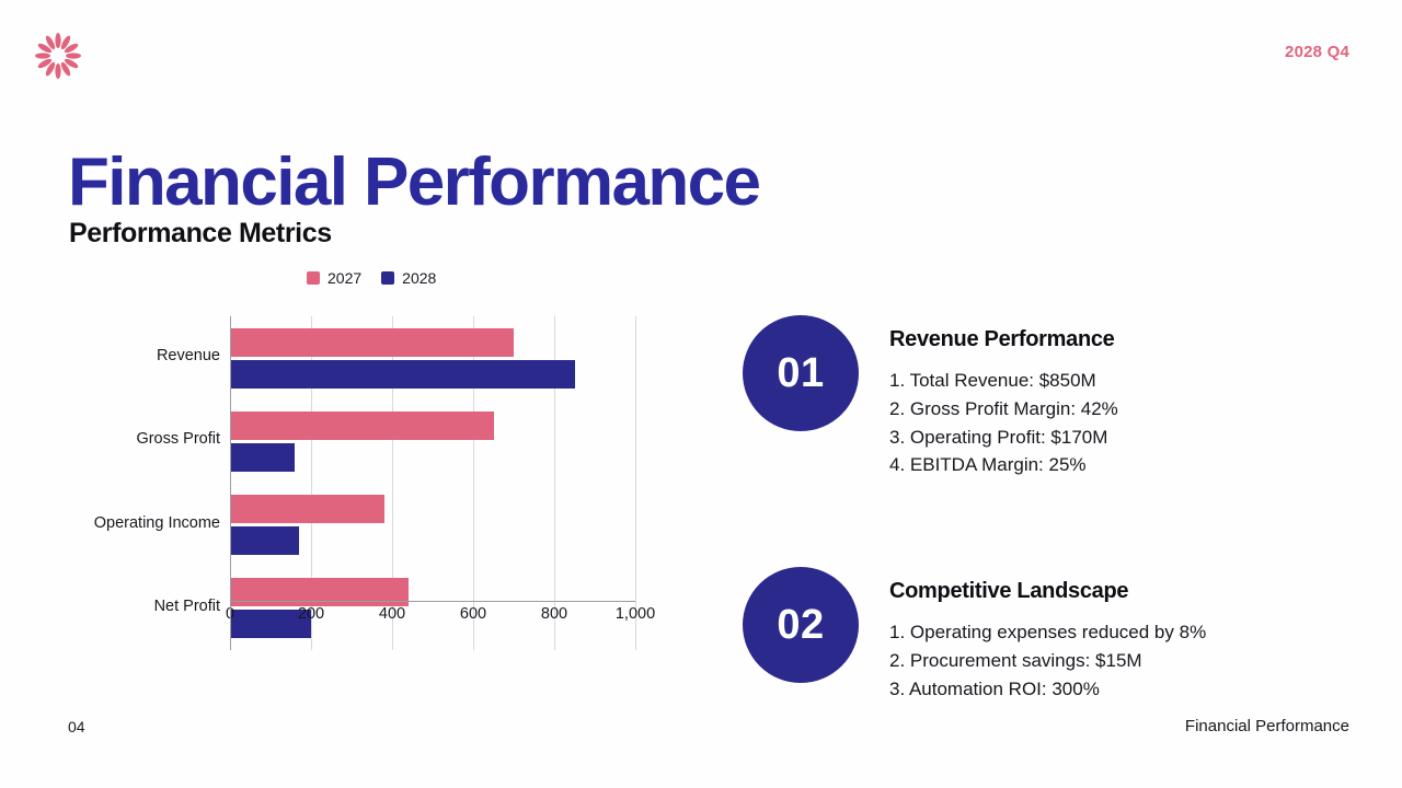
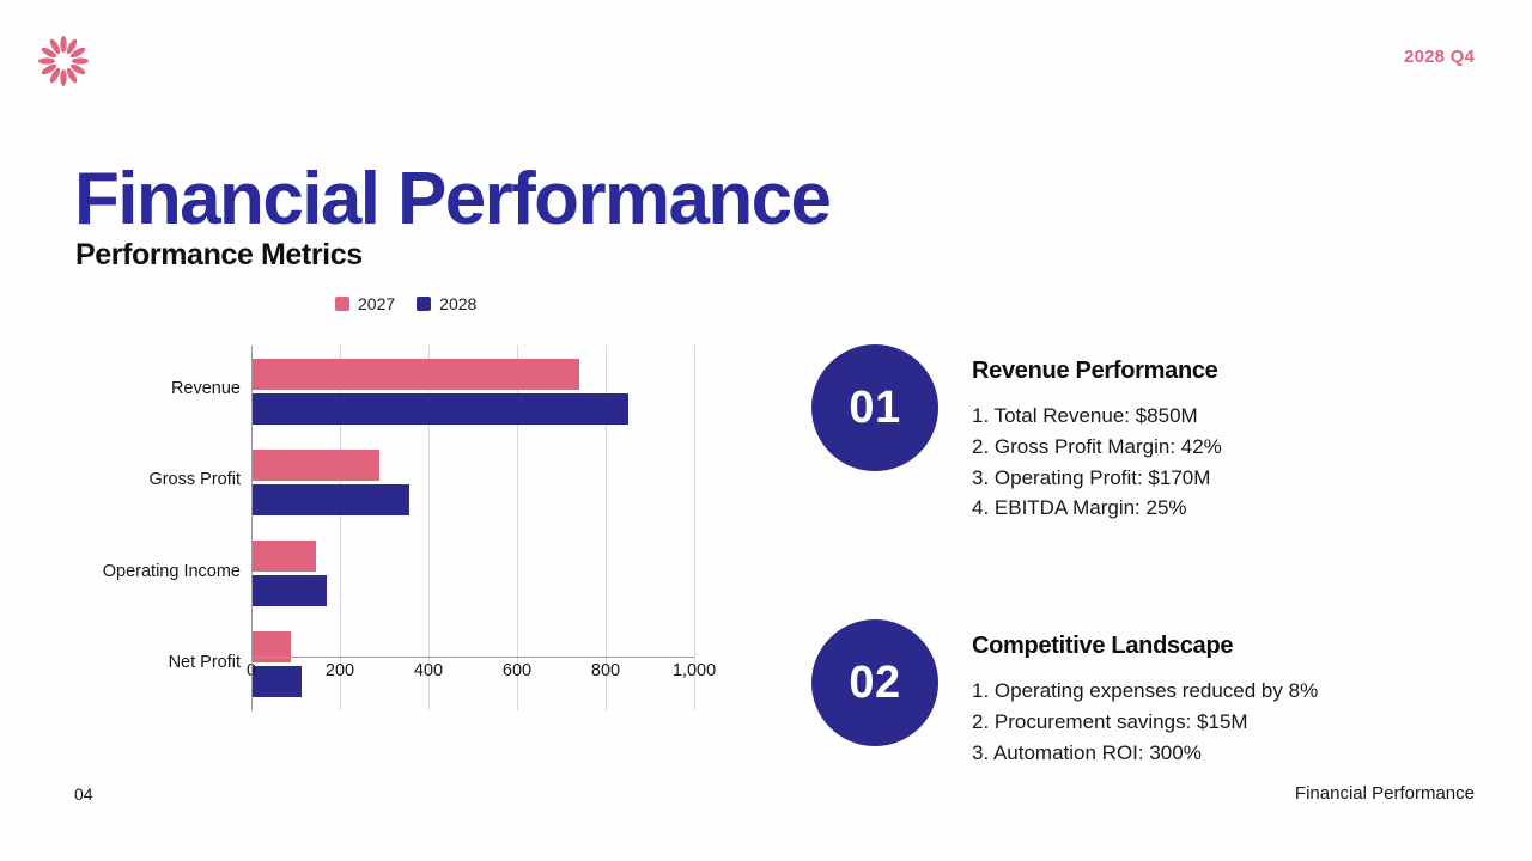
2027/Revenue: 700 -> 740
2027/Gross Profit: 650 -> 290
2028/Gross Profit: 160 -> 360
2027/Operating Income: 380 -> 140
2027/Net Profit: 440 -> 90
2028/Net Profit: 200 -> 110
